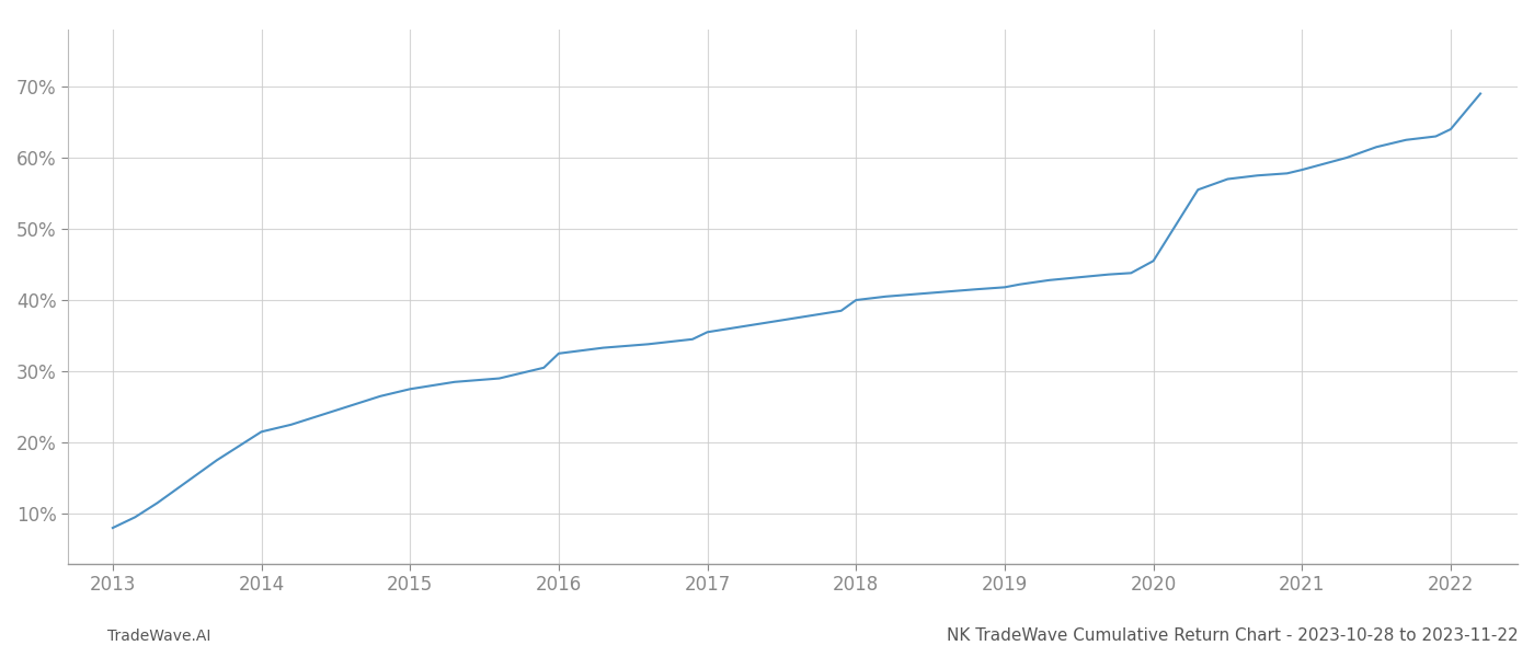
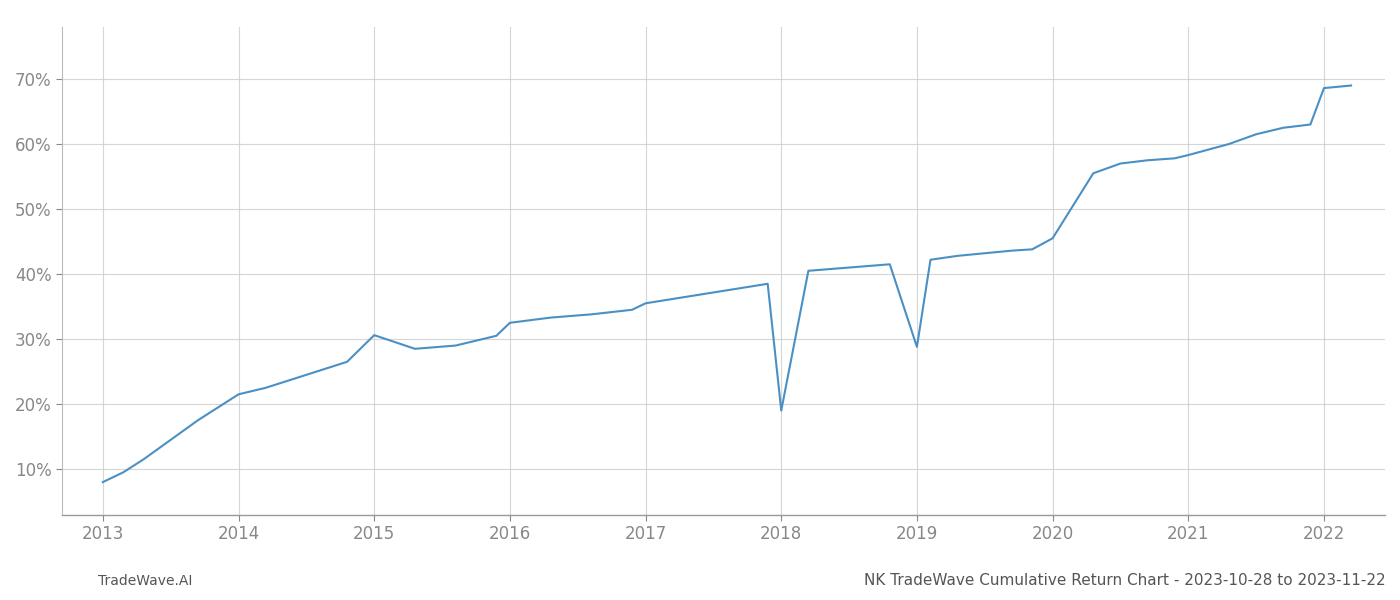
2015: 27.5% -> 30.6%
2018: 40.0% -> 19.0%
2019: 41.8% -> 28.8%
2022: 64.0% -> 68.6%
